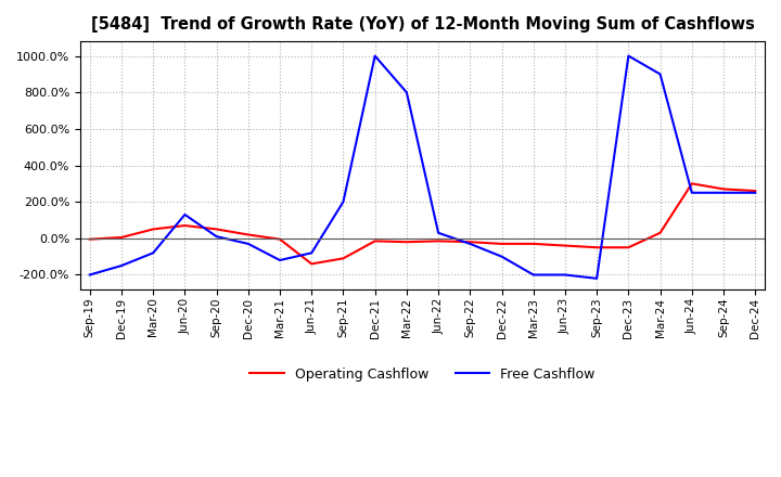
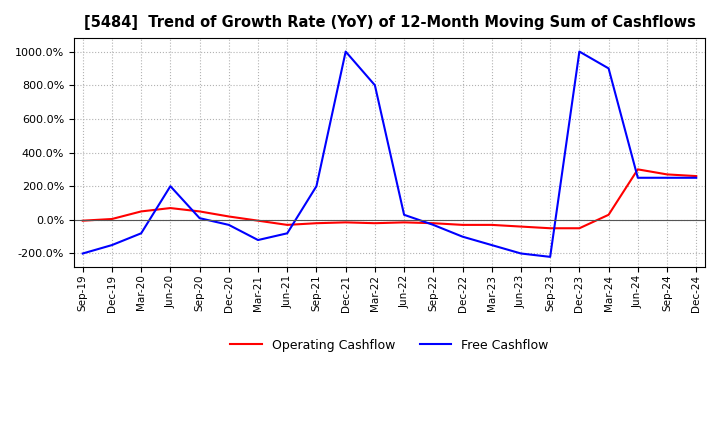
Free Cashflow/Jun-20: 130% -> 200%
Operating Cashflow/Jun-21: -140% -> -30%
Operating Cashflow/Sep-21: -110% -> -20%
Free Cashflow/Mar-23: -200% -> -150%
